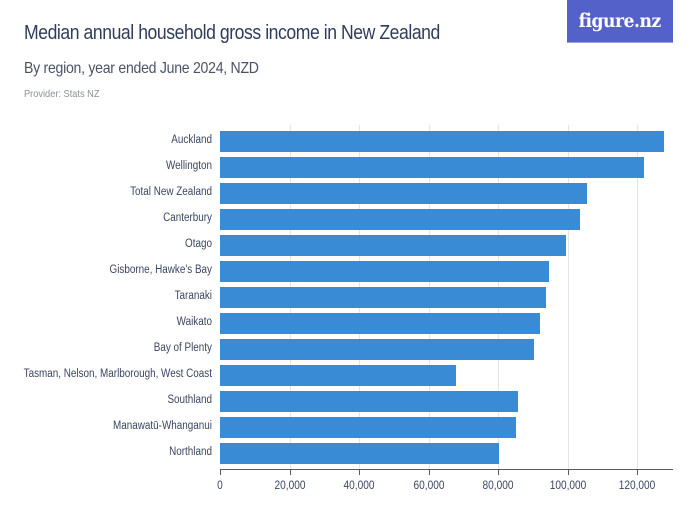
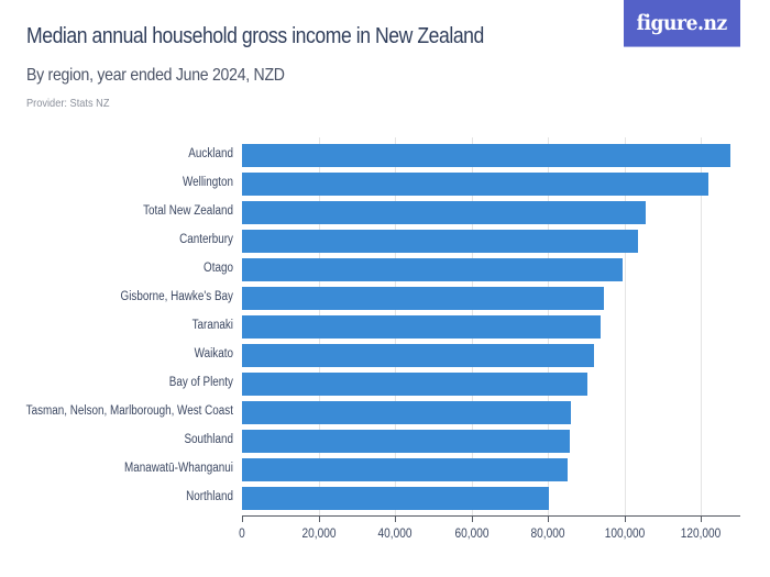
Tasman, Nelson, Marlborough, West Coast: 68000 -> 86000
